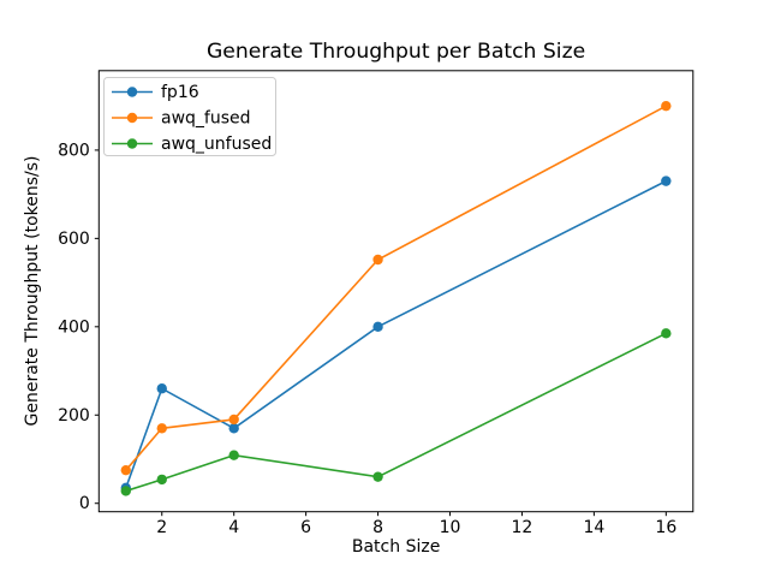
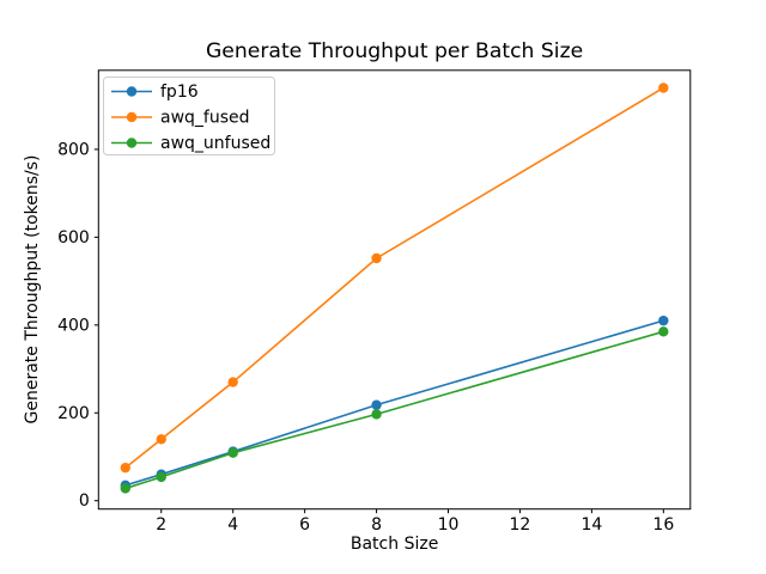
fp16/2: 260 -> 60
awq_fused/2: 170 -> 140
fp16/4: 170 -> 110
awq_fused/4: 190 -> 270
fp16/8: 400 -> 220
awq_unfused/8: 60 -> 200
fp16/16: 730 -> 410
awq_fused/16: 900 -> 940
